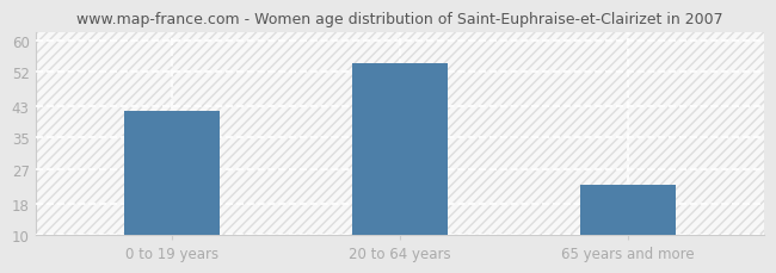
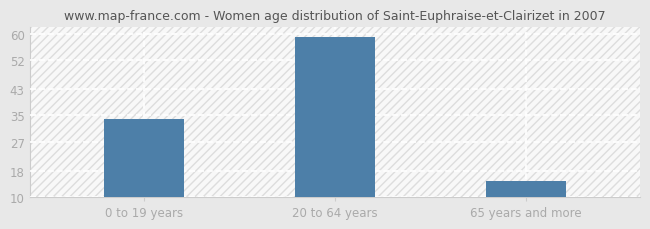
0 to 19 years: 42 -> 34
20 to 64 years: 54 -> 59
65 years and more: 23 -> 15
